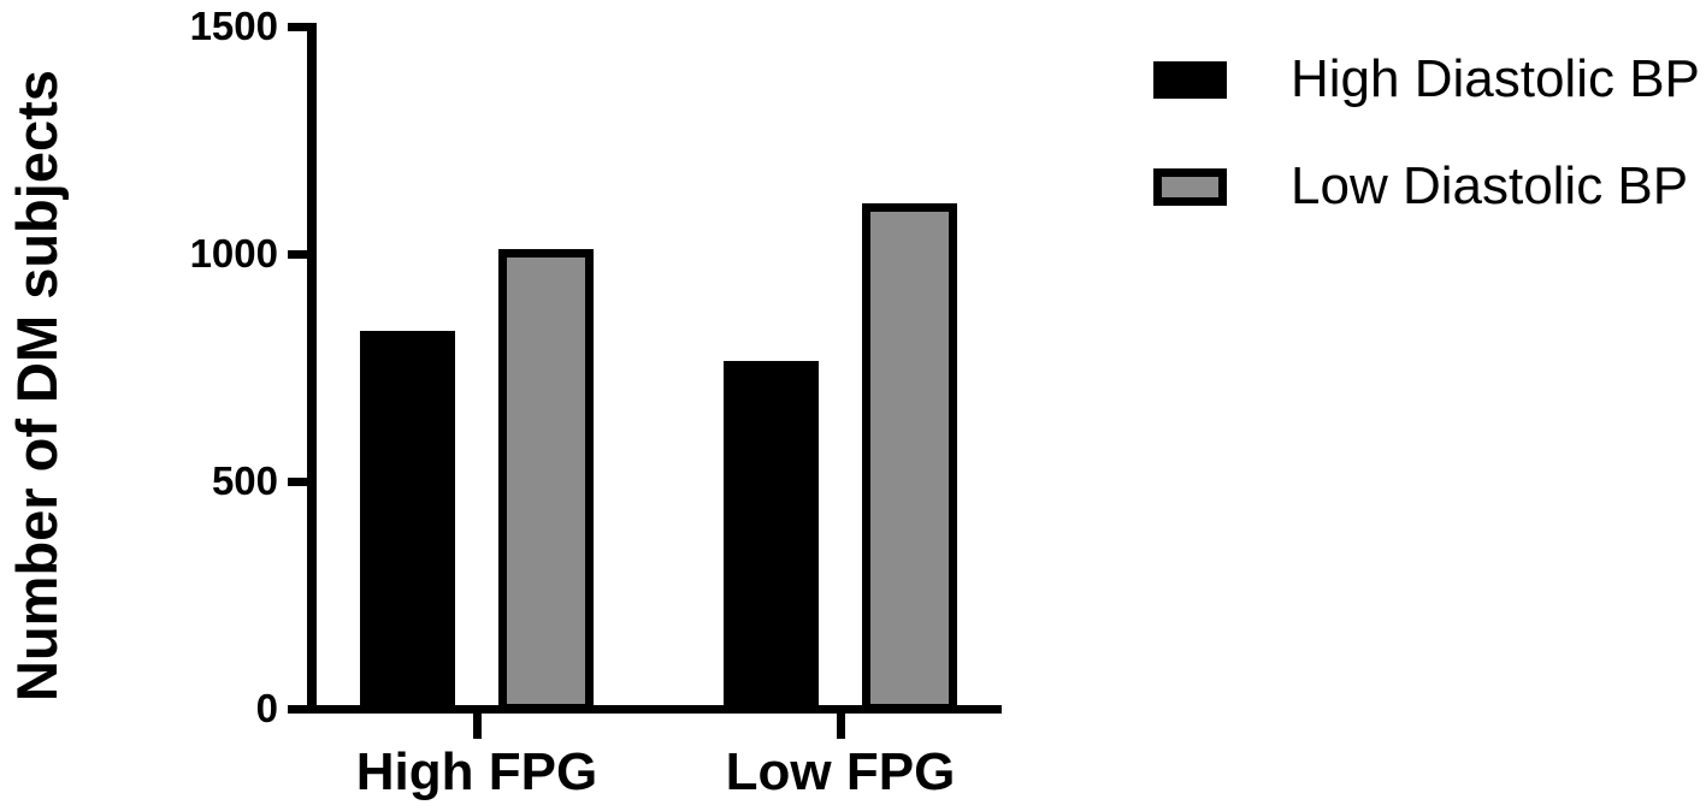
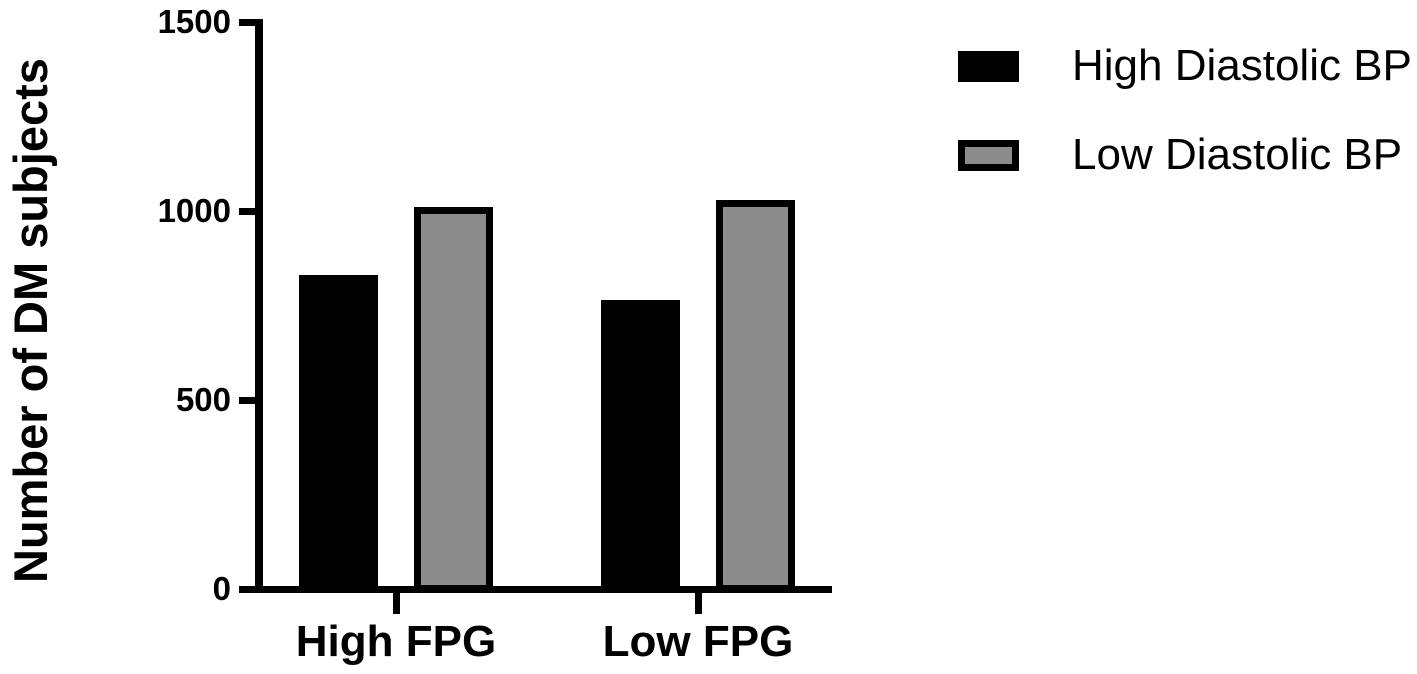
Low Diastolic BP/Low FPG: 1110 -> 1030
